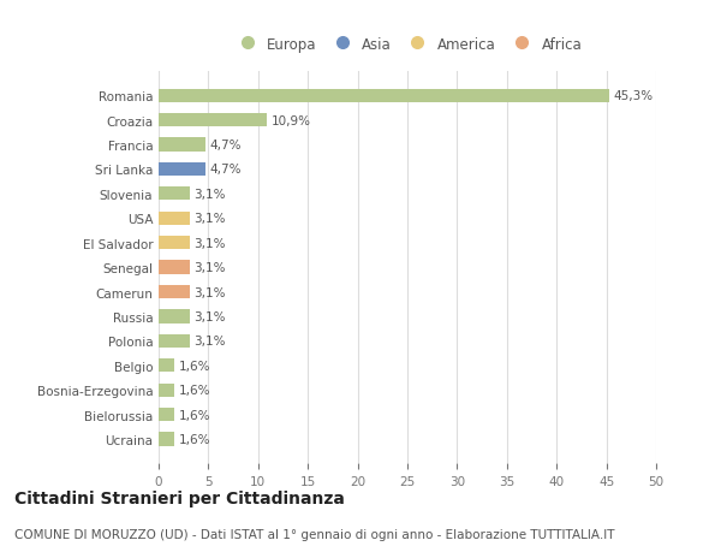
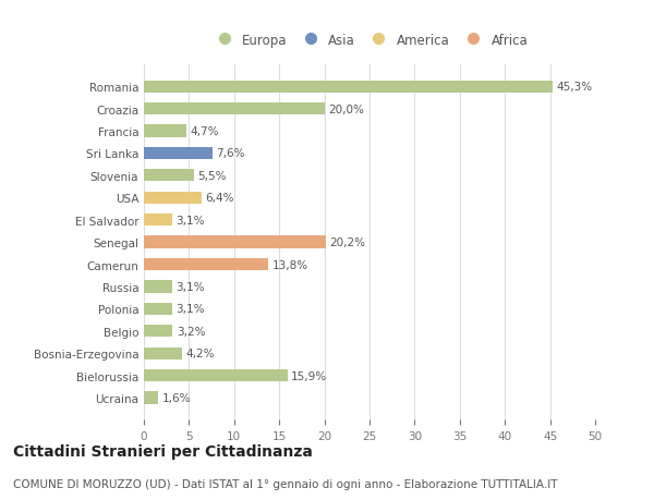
Croazia: 10,9% -> 20,0%
Sri Lanka: 4,7% -> 7,6%
Slovenia: 3,1% -> 5,5%
USA: 3,1% -> 6,4%
Senegal: 3,1% -> 20,2%
Camerun: 3,1% -> 13,8%
Belgio: 1,6% -> 3,2%
Bosnia-Erzegovina: 1,6% -> 4,2%
Bielorussia: 1,6% -> 15,9%
